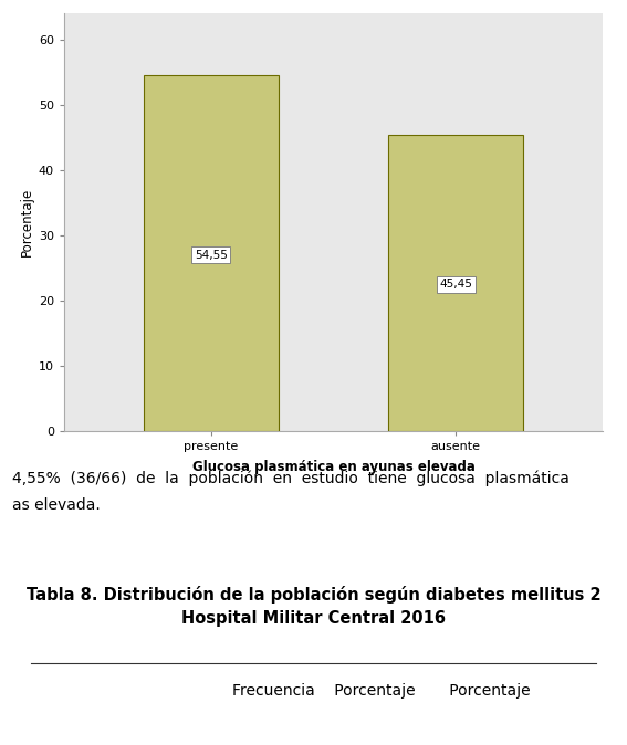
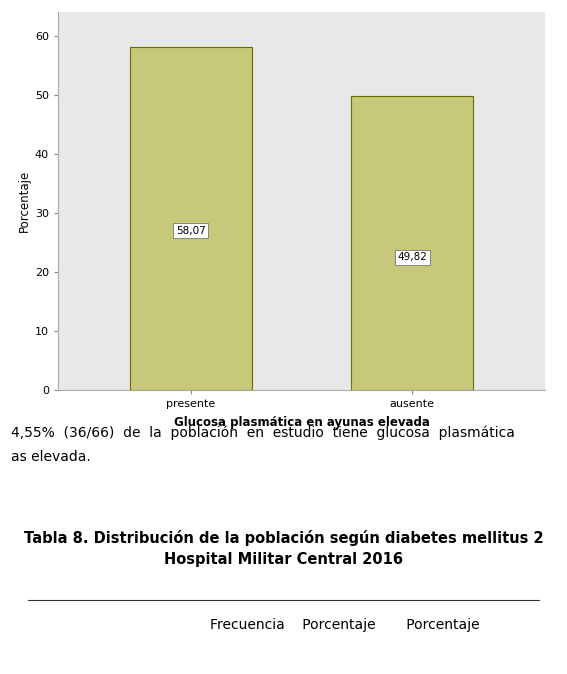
presente: 54,55 -> 58,07
ausente: 45,45 -> 49,82
